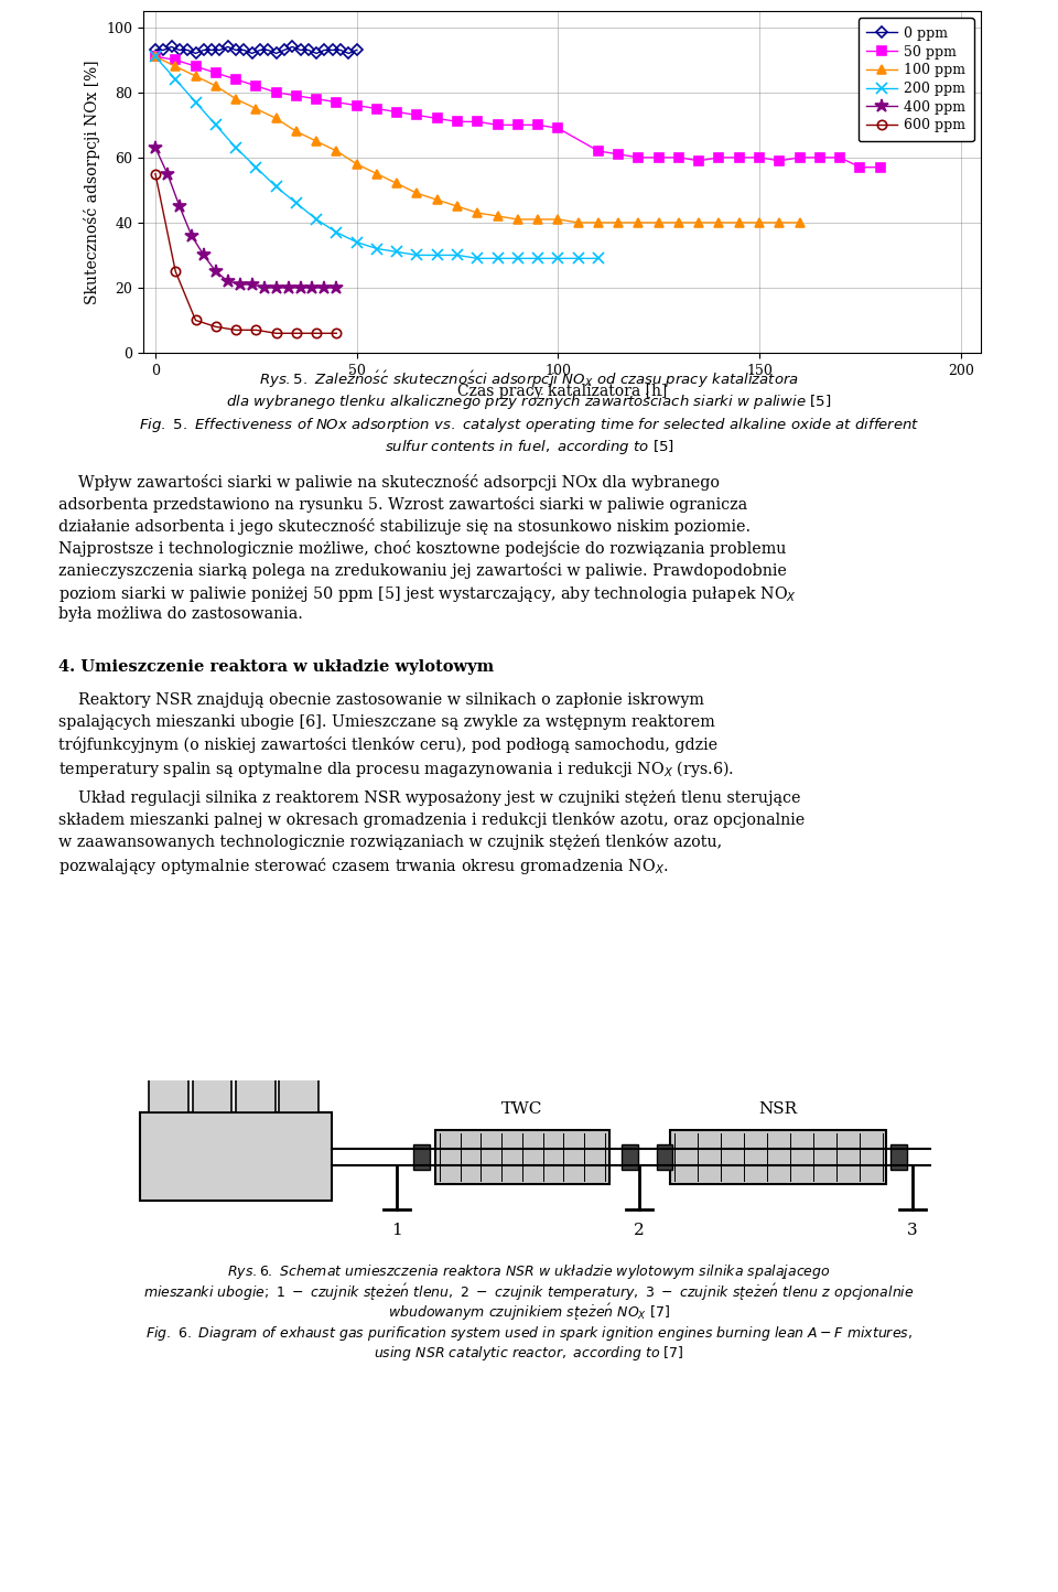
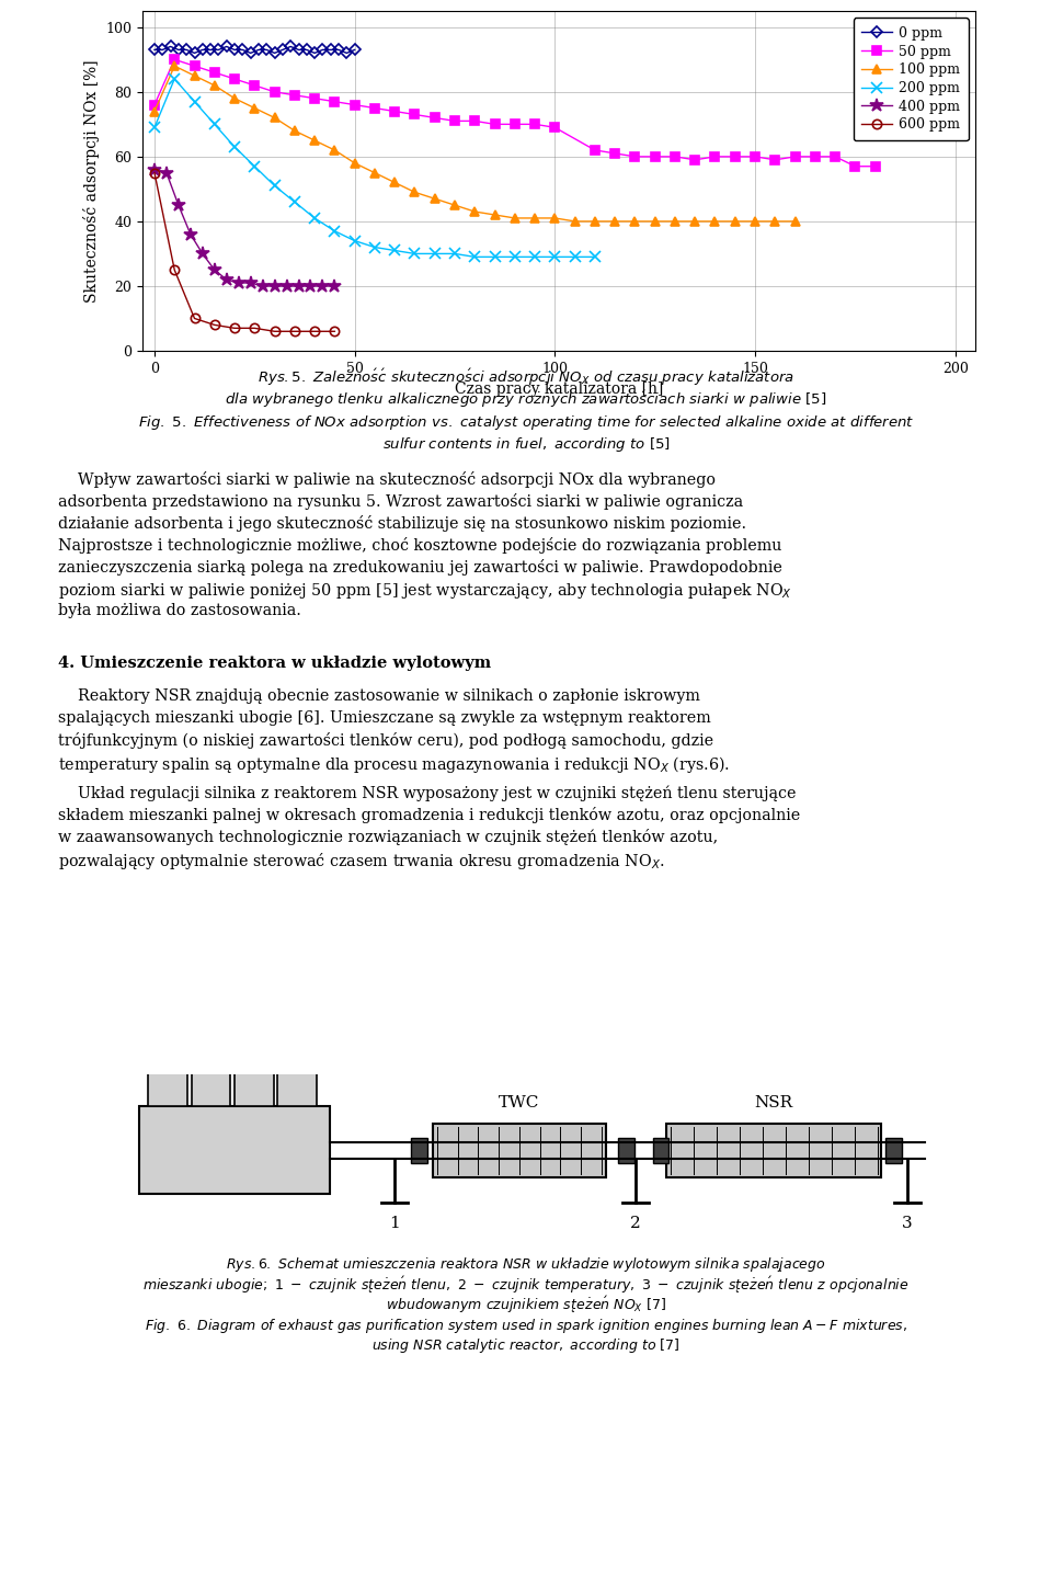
50 ppm/0: 91 -> 76
100 ppm/0: 91 -> 74
200 ppm/0: 91 -> 69
400 ppm/0: 63 -> 56
